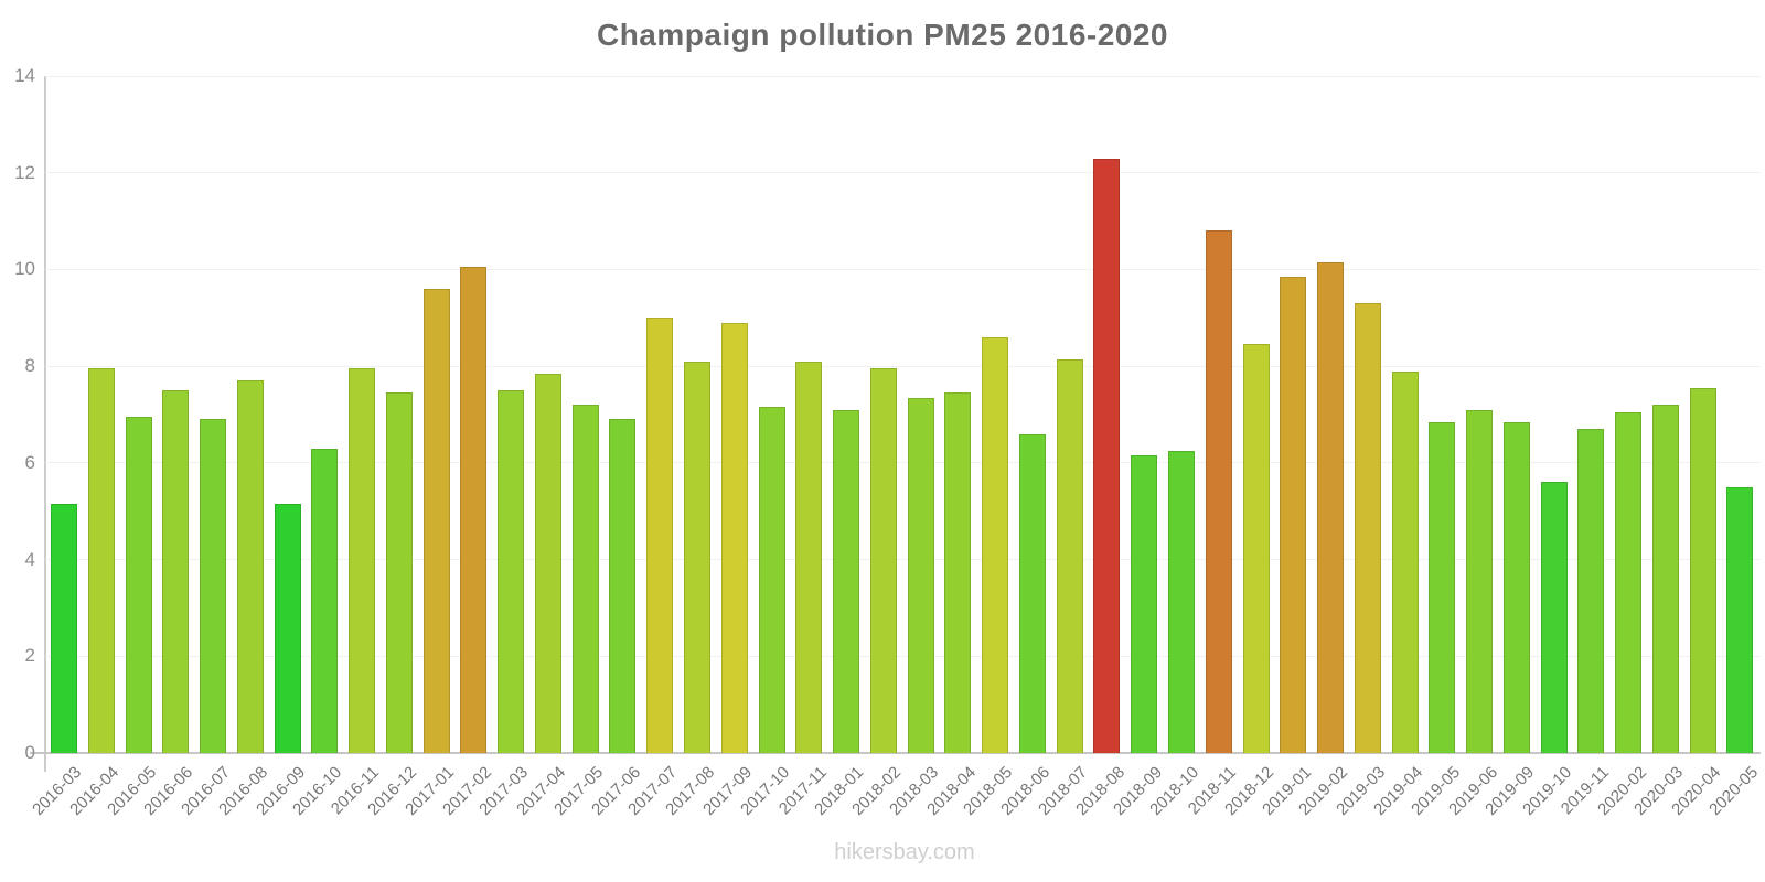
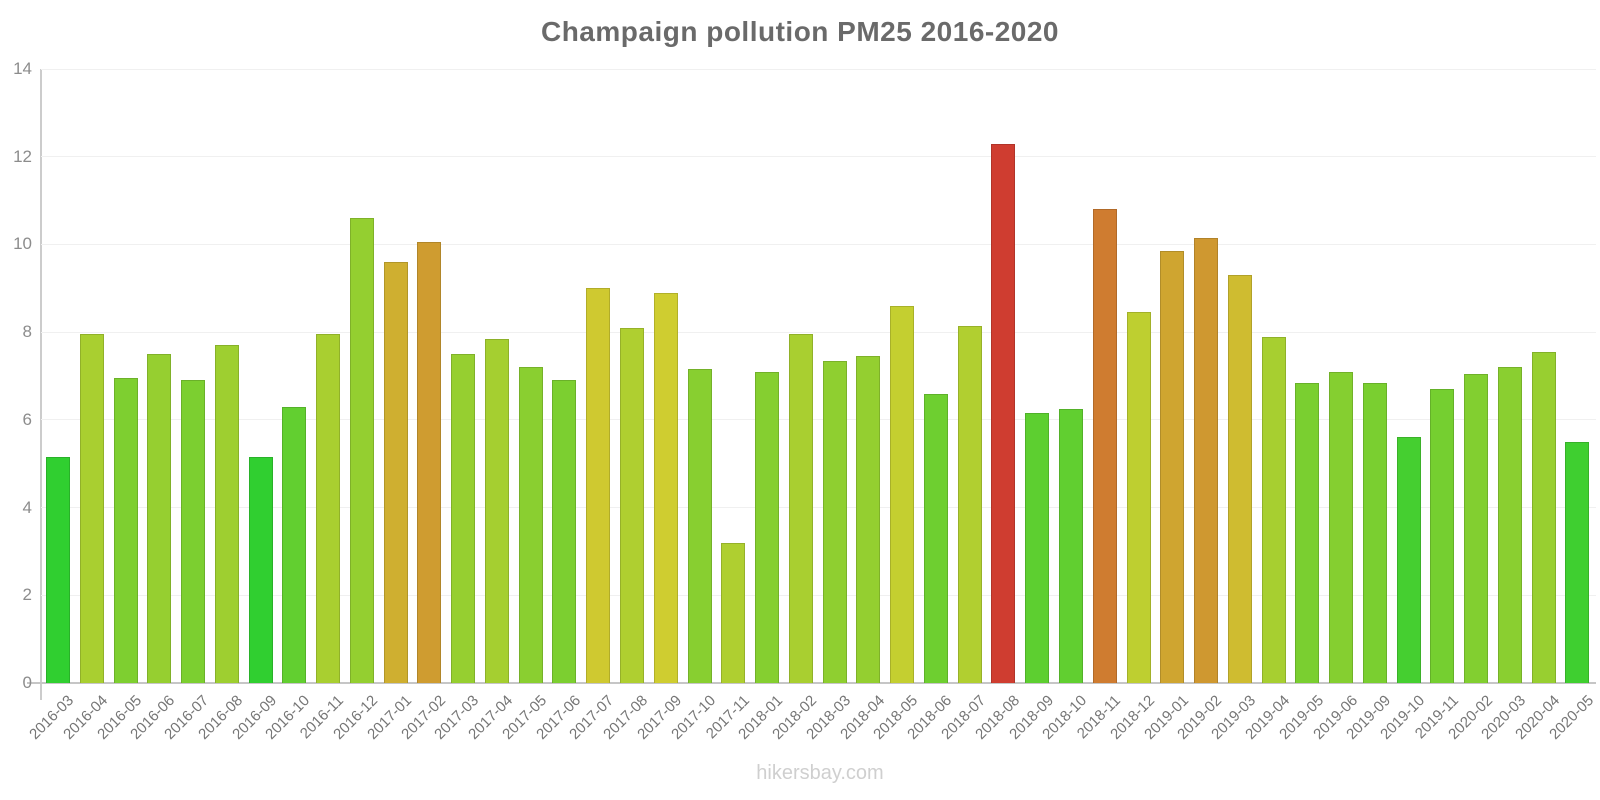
2016-12: 7.5 -> 10.6
2017-11: 8.1 -> 3.2
